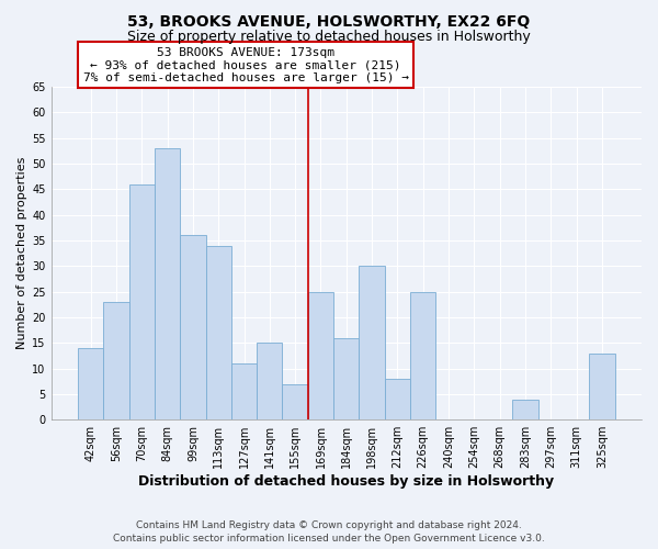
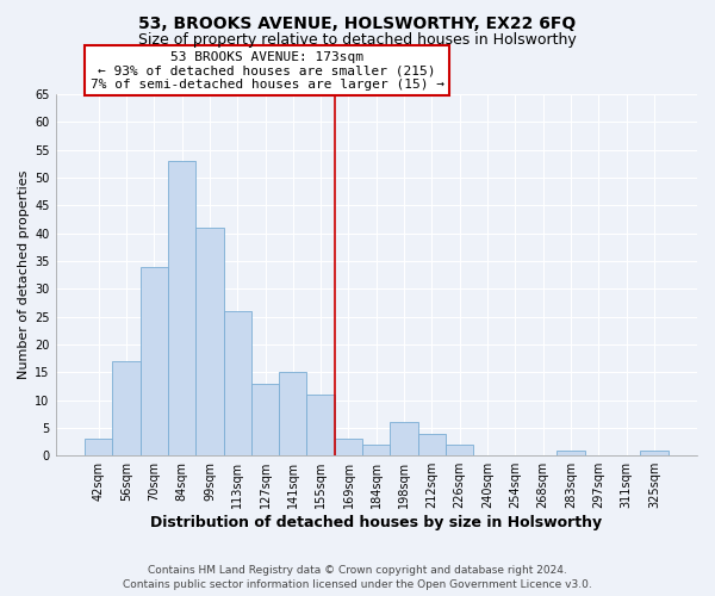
42sqm: 14 -> 3
56sqm: 23 -> 17
70sqm: 46 -> 34
99sqm: 36 -> 41
113sqm: 34 -> 26
127sqm: 11 -> 13
155sqm: 7 -> 11
169sqm: 25 -> 3
184sqm: 16 -> 2
198sqm: 30 -> 6
212sqm: 8 -> 4
226sqm: 25 -> 2
283sqm: 4 -> 1
325sqm: 13 -> 1
